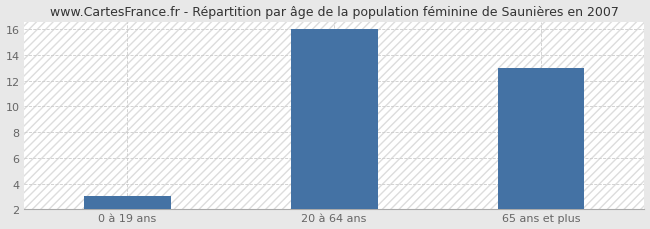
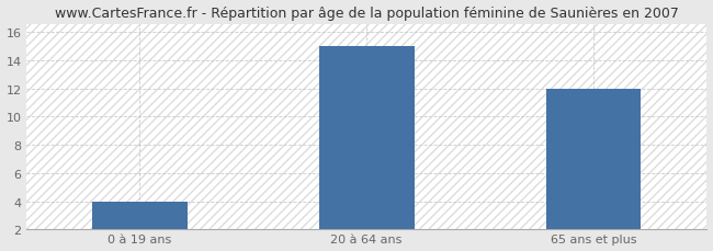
0 à 19 ans: 3 -> 4
20 à 64 ans: 16 -> 15
65 ans et plus: 13 -> 12
